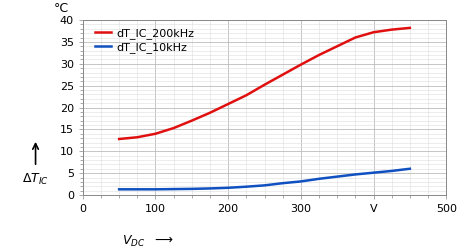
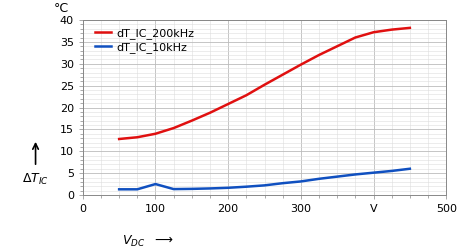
dT_IC_10kHz/100: 1.3 -> 2.5
